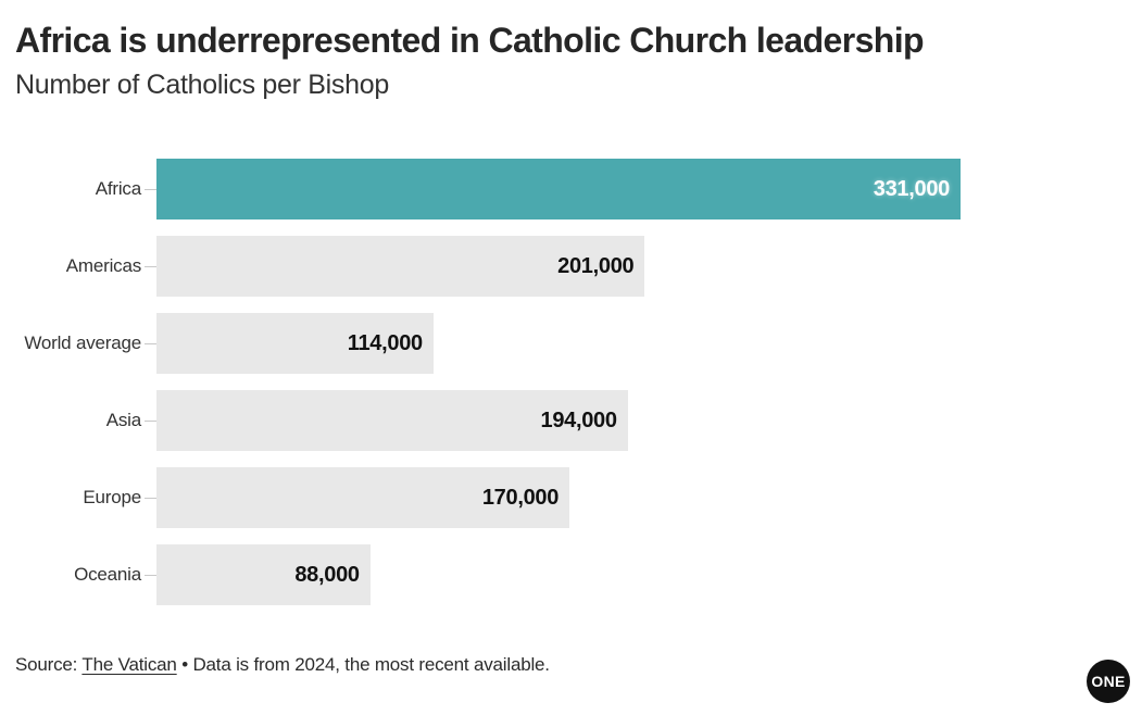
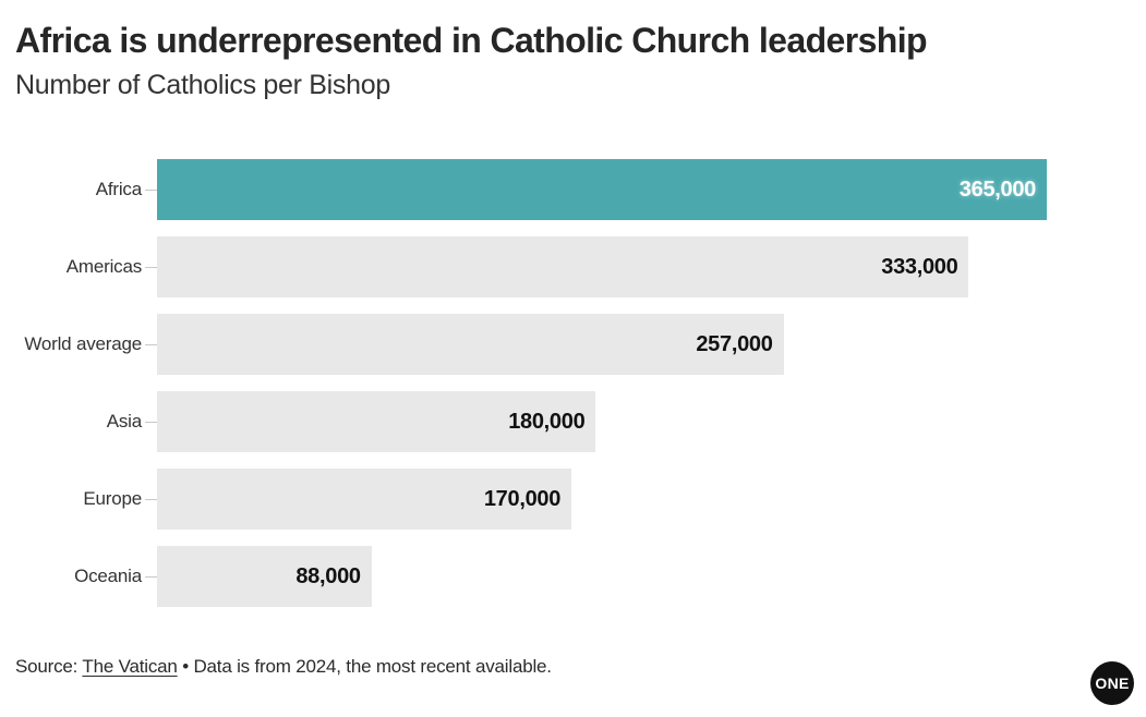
Africa: 331,000 -> 365,000
Americas: 201,000 -> 333,000
World average: 114,000 -> 257,000
Asia: 194,000 -> 180,000
